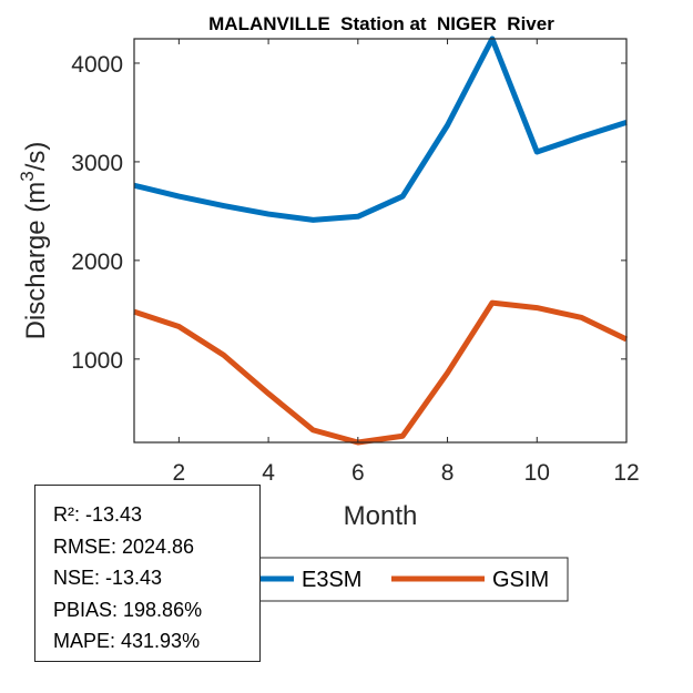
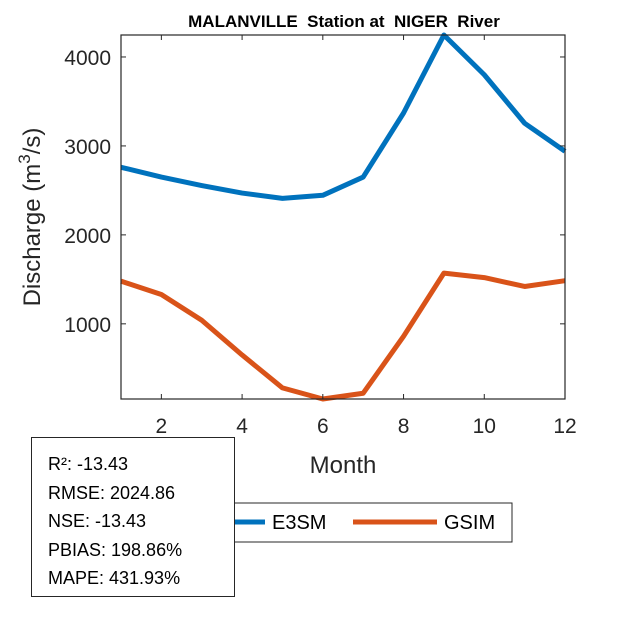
E3SM/10: 3100 -> 3800
E3SM/12: 3400 -> 2900
GSIM/12: 1200 -> 1500
